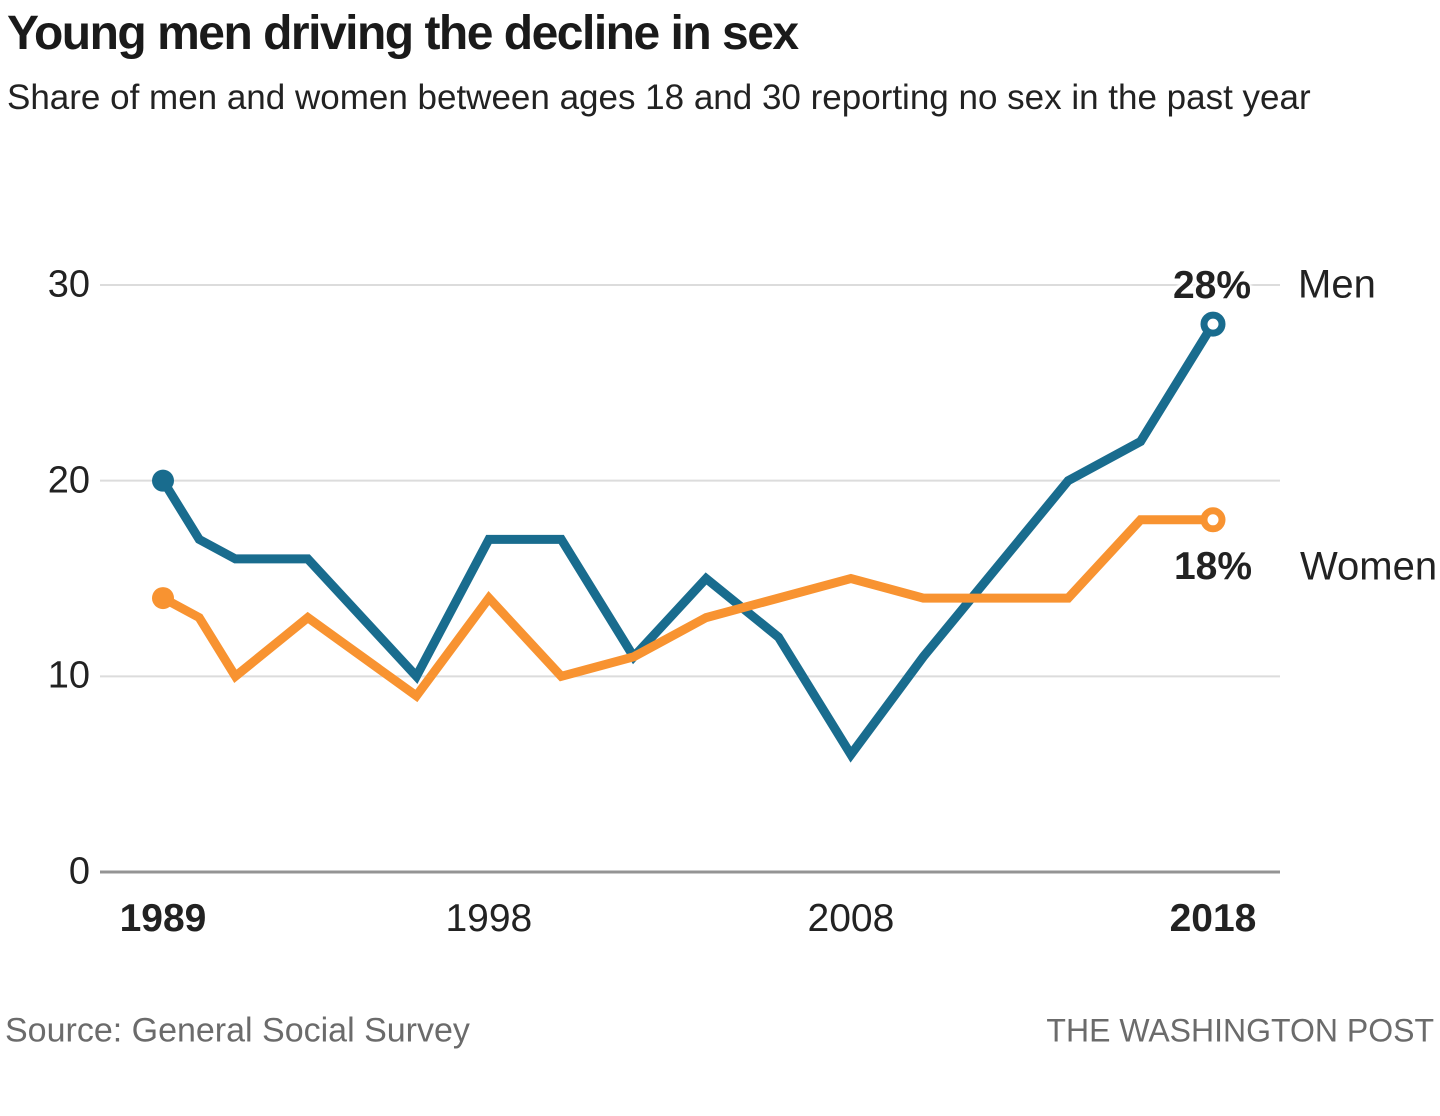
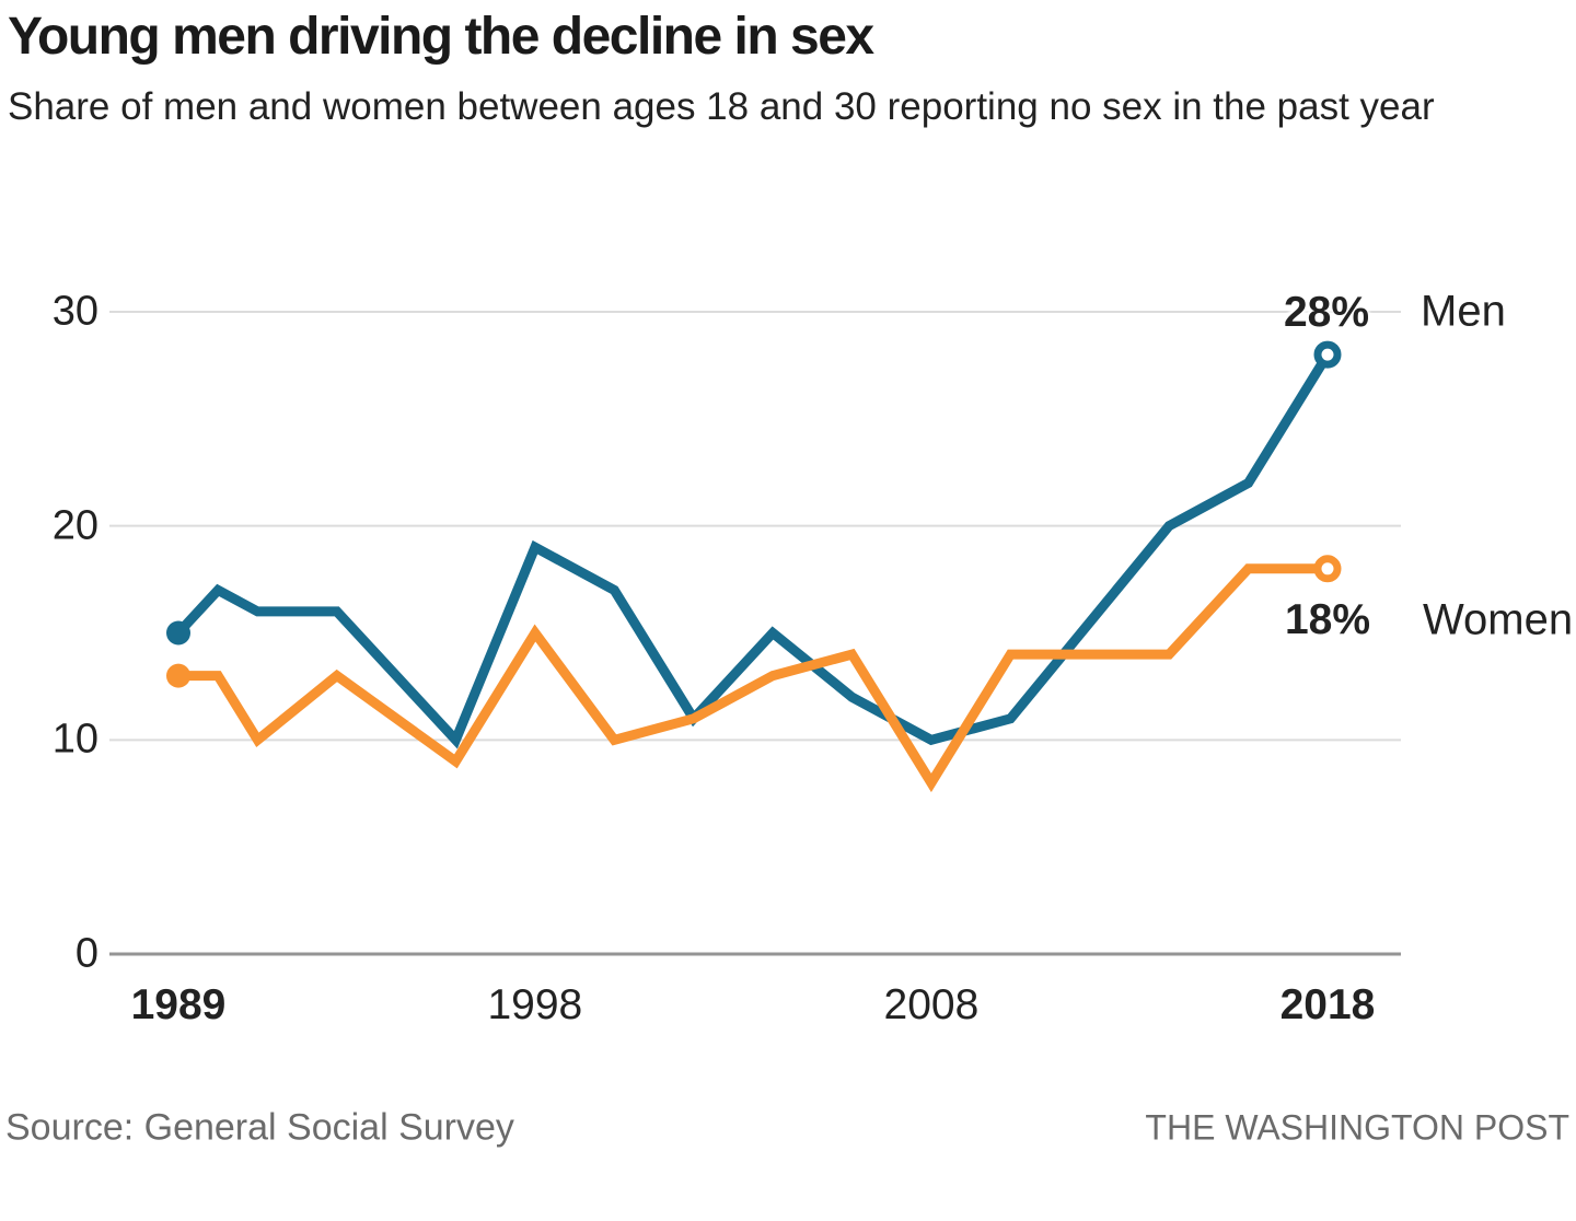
Men/1989: 20 -> 15
Women/1989: 14 -> 13
Men/1998: 17 -> 19
Women/1998: 14 -> 15
Men/2008: 6 -> 10
Women/2008: 15 -> 8
